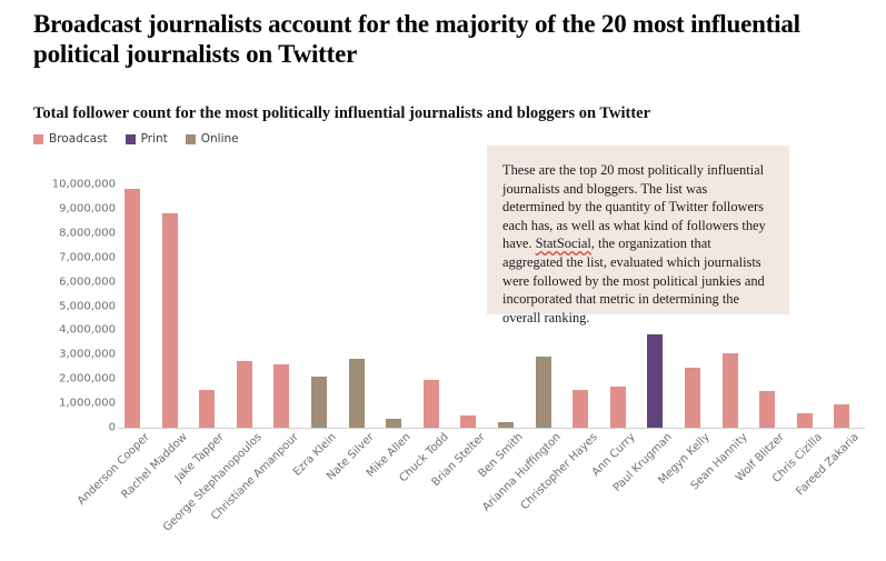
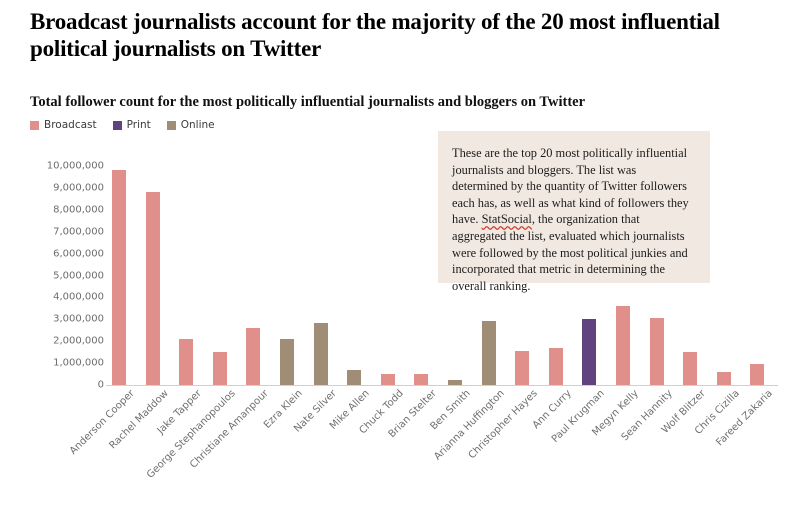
Jake Tapper: 1600000 -> 2100000
George Stephanopoulos: 2800000 -> 1500000
Mike Allen: 400000 -> 700000
Chuck Todd: 2000000 -> 500000
Paul Krugman: 3800000 -> 3000000
Megyn Kelly: 2400000 -> 3600000
